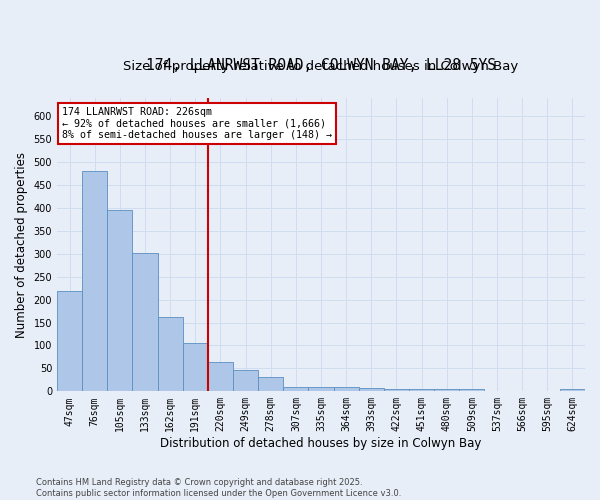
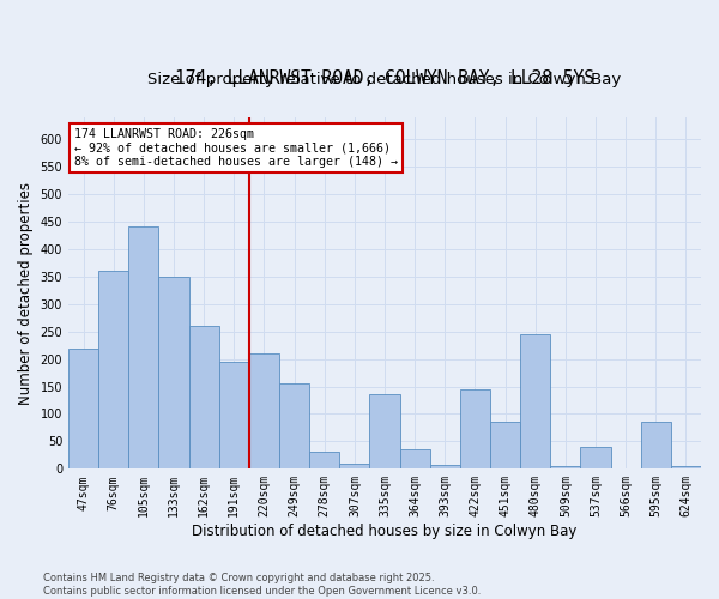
76sqm: 480 -> 360
105sqm: 395 -> 440
133sqm: 302 -> 350
162sqm: 163 -> 260
191sqm: 105 -> 195
220sqm: 65 -> 210
249sqm: 47 -> 155
335sqm: 10 -> 135
364sqm: 9 -> 35
422sqm: 5 -> 145
451sqm: 5 -> 85
480sqm: 4 -> 245
537sqm: 1 -> 40
595sqm: 1 -> 85
